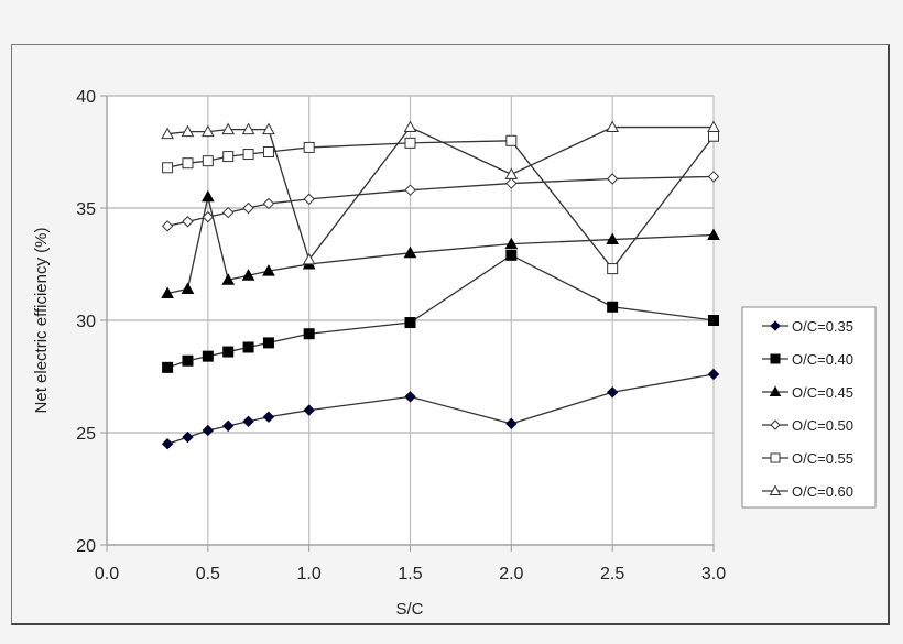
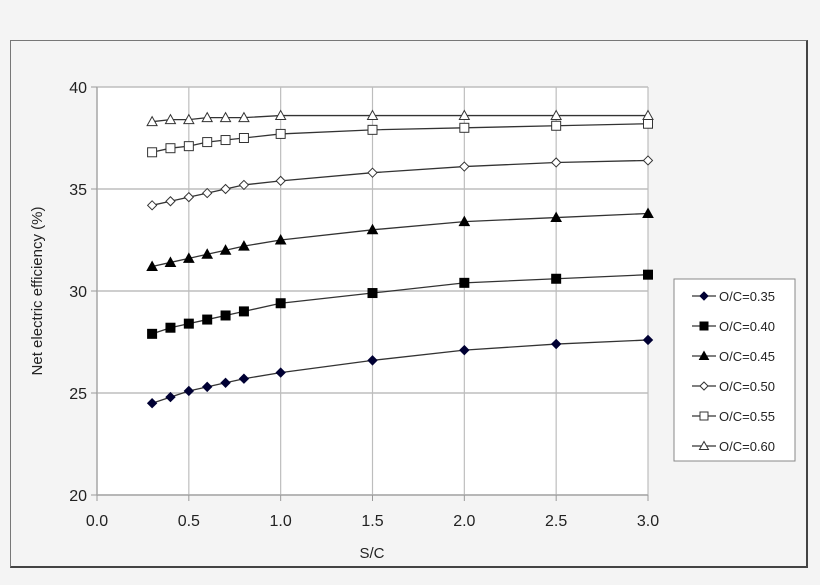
O/C=0.45/0.5: 35.5 -> 31.6
O/C=0.60/1.0: 32.7 -> 38.6
O/C=0.35/2.0: 25.4 -> 27.1
O/C=0.40/2.0: 32.9 -> 30.4
O/C=0.60/2.0: 36.5 -> 38.6
O/C=0.35/2.5: 26.8 -> 27.4
O/C=0.55/2.5: 32.3 -> 38.1
O/C=0.40/3.0: 30.0 -> 30.8
